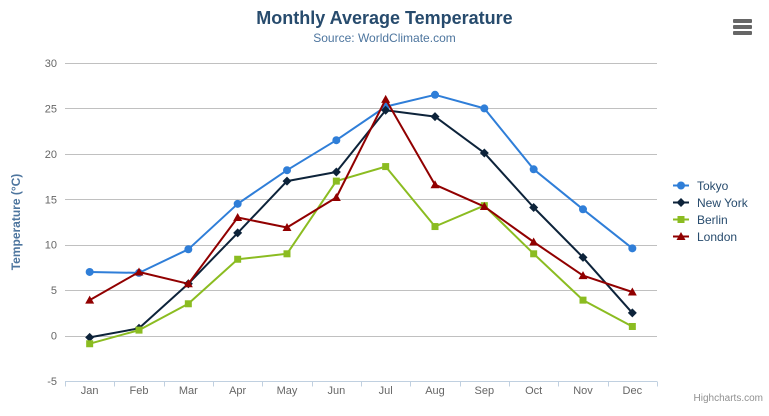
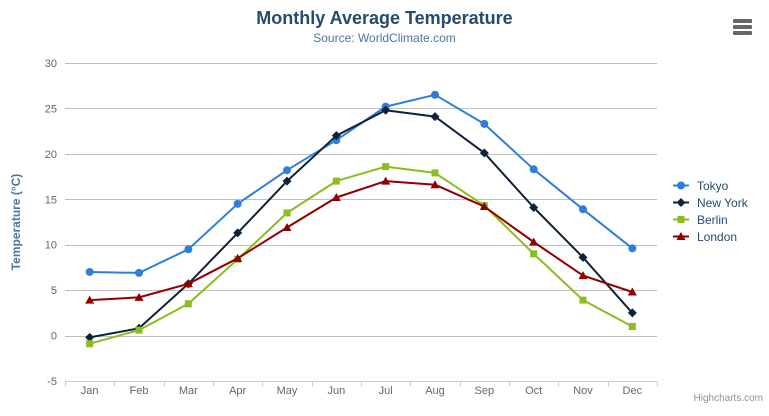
London/Feb: 7 -> 4
London/Apr: 13 -> 8
Berlin/May: 9 -> 14
New York/Jun: 18 -> 22
London/Jul: 26 -> 17
Berlin/Aug: 12 -> 18
Tokyo/Sep: 25 -> 23
